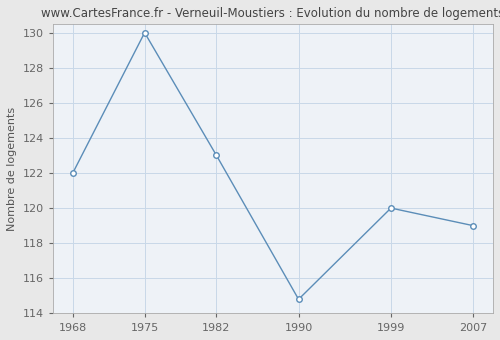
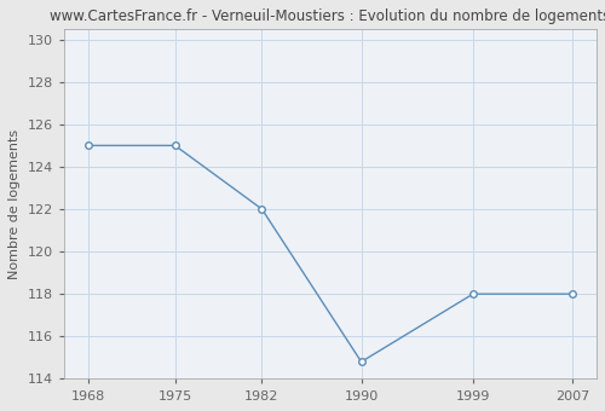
1968: 122.0 -> 125.0
1975: 130.0 -> 125.0
1982: 123.0 -> 122.0
1999: 120.0 -> 118.0
2007: 119.0 -> 118.0
